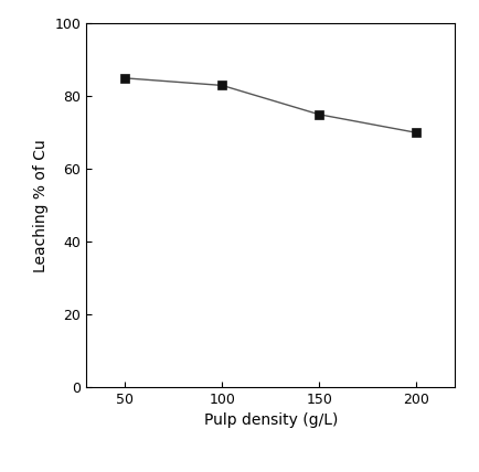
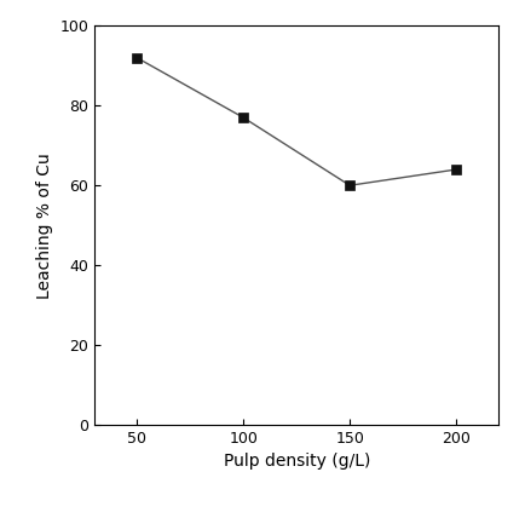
50: 85 -> 92
100: 83 -> 77
150: 75 -> 60
200: 70 -> 64
